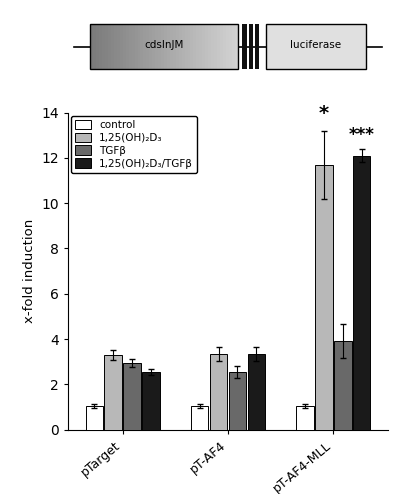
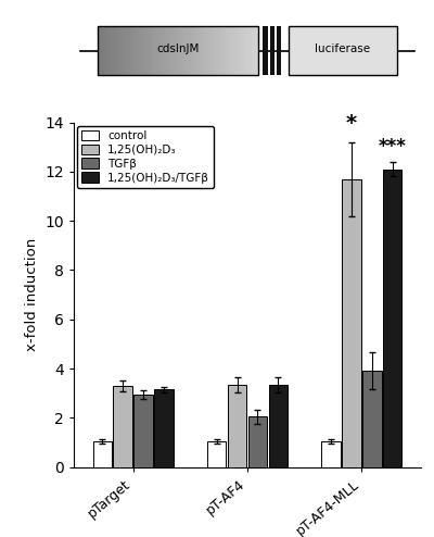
1,25(OH)₂D₃/TGFβ/pTarget: 2.55 -> 3.15
TGFβ/pT-AF4: 2.55 -> 2.05
